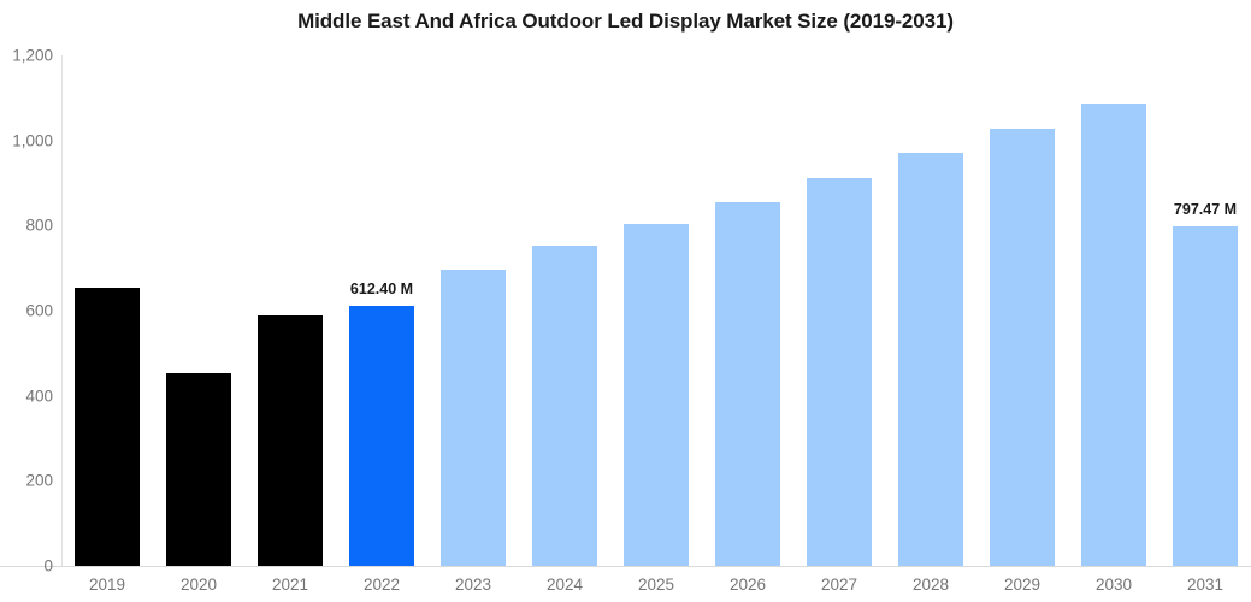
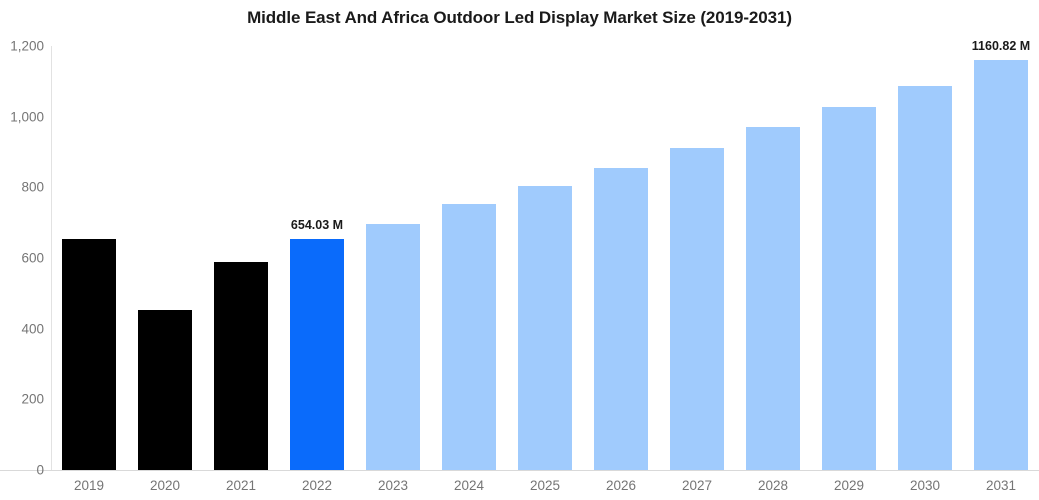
2022: 612.40 -> 654.03
2031: 797.47 -> 1160.82
